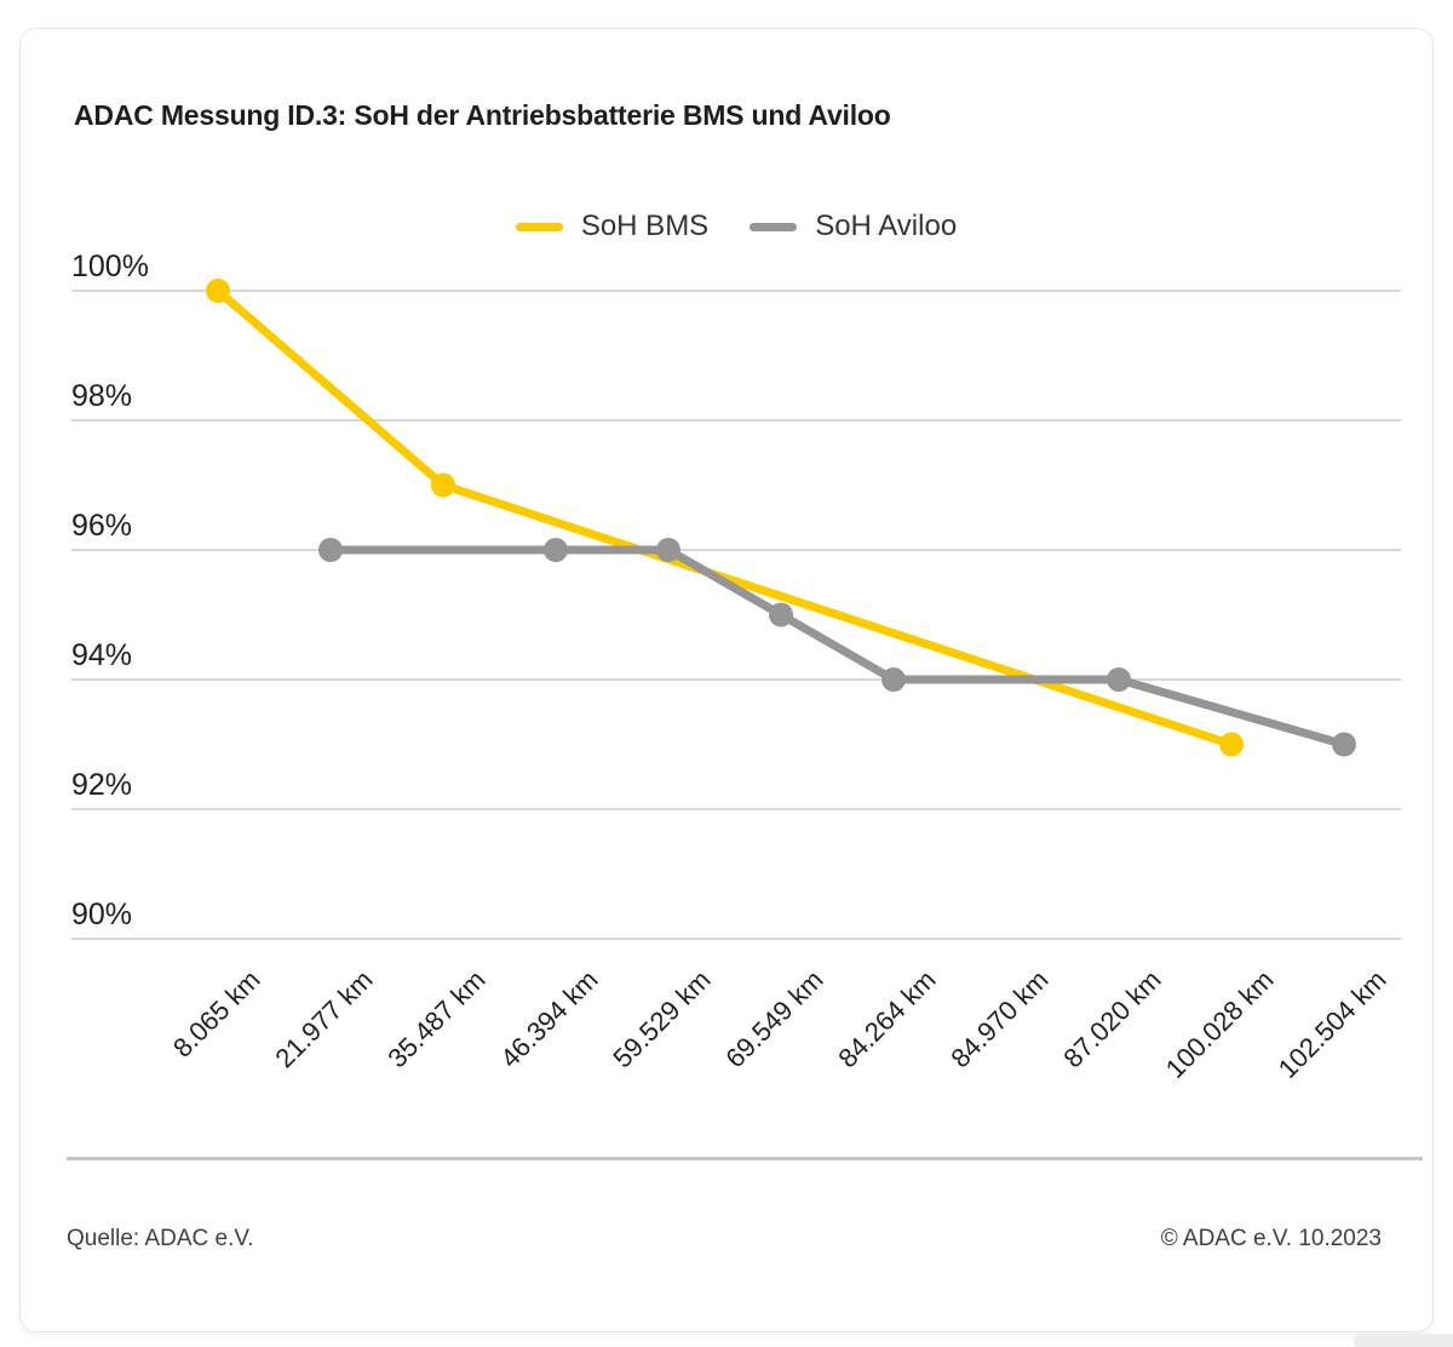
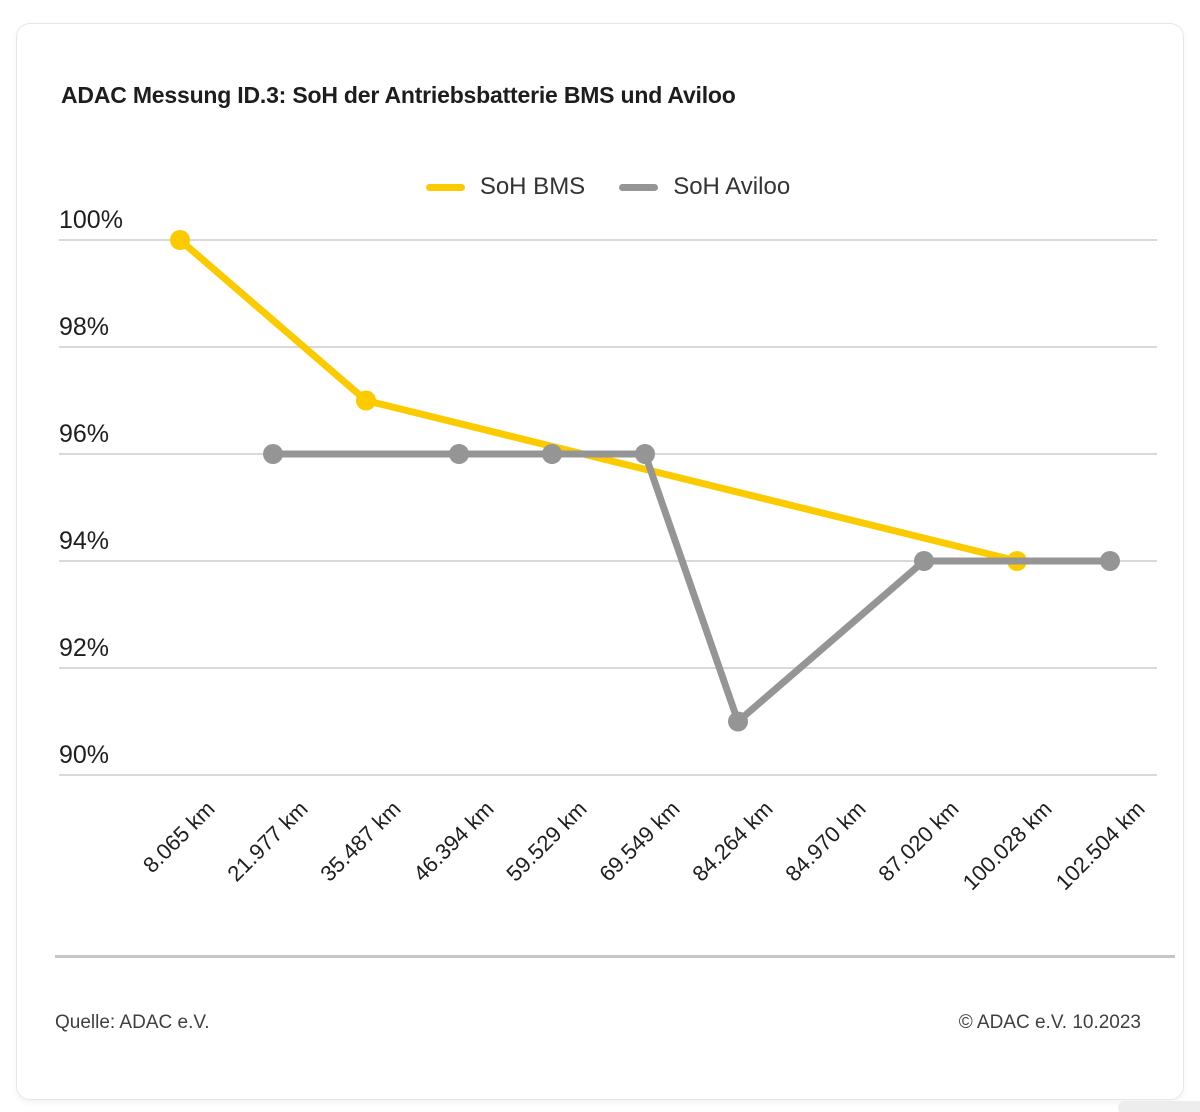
SoH Aviloo/69.549 km: 95% -> 96%
SoH Aviloo/84.264 km: 94% -> 91%
SoH BMS/100.028 km: 93% -> 94%
SoH Aviloo/102.504 km: 93% -> 94%
